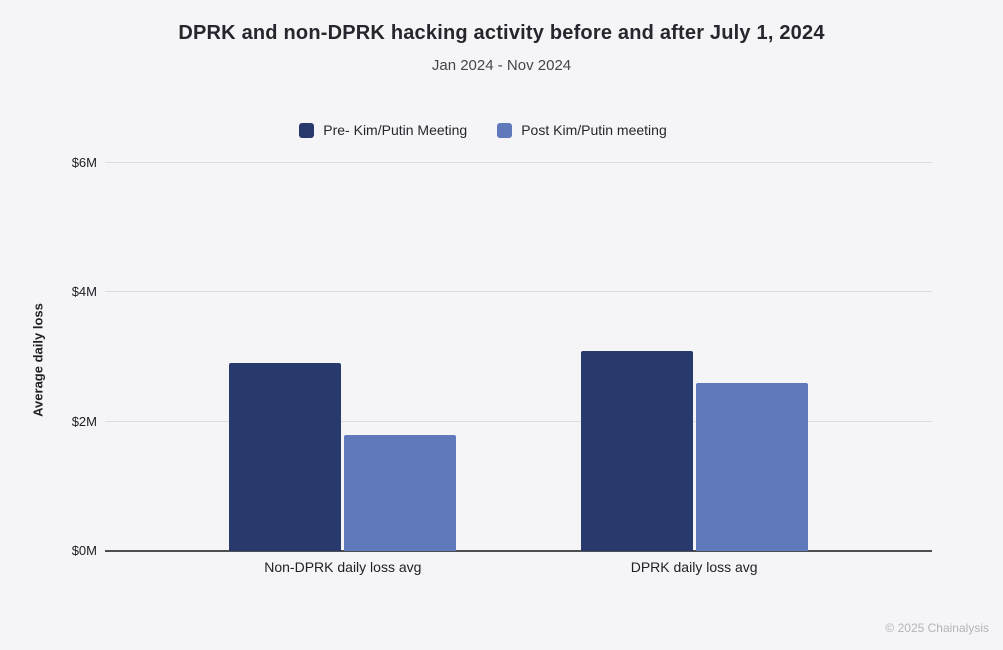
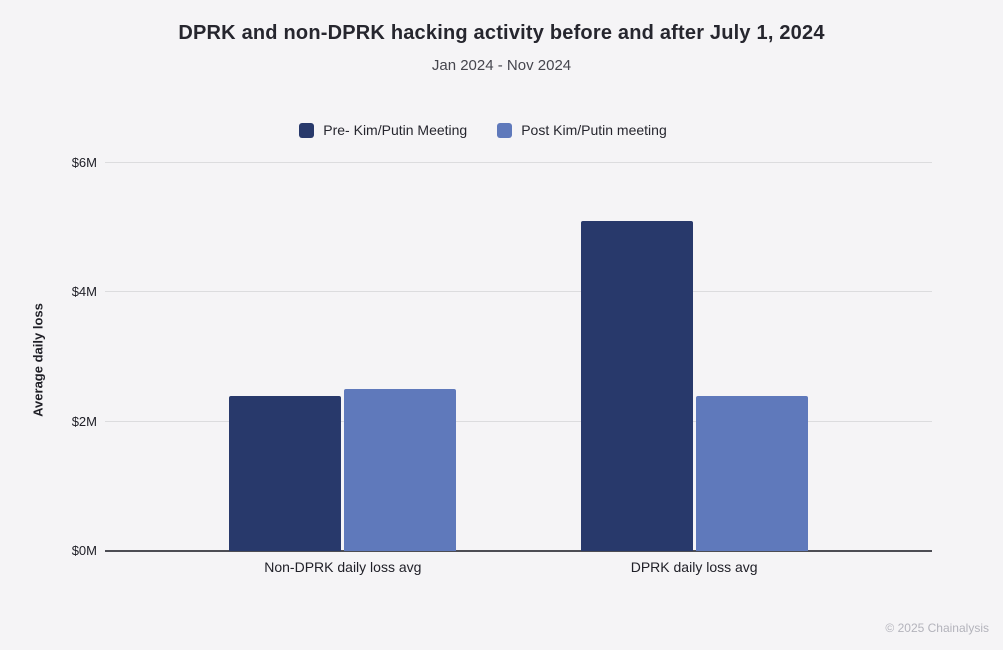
Pre- Kim/Putin Meeting/Non-DPRK daily loss avg: $2.9M -> $2.4M
Post Kim/Putin meeting/Non-DPRK daily loss avg: $1.8M -> $2.5M
Pre- Kim/Putin Meeting/DPRK daily loss avg: $3.1M -> $5.1M
Post Kim/Putin meeting/DPRK daily loss avg: $2.6M -> $2.4M
